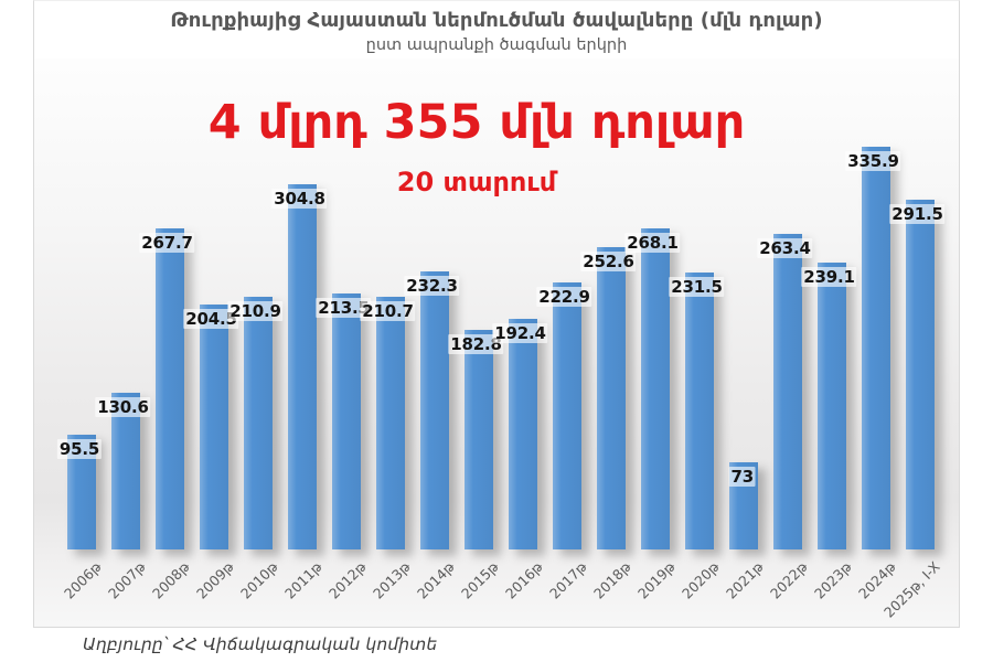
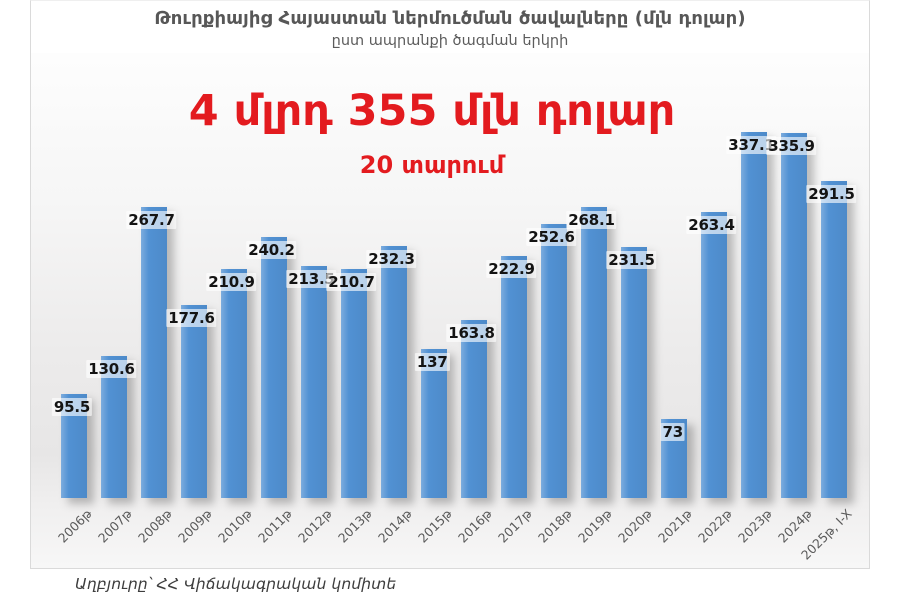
2009թ: 204.5 -> 177.6
2011թ: 304.8 -> 240.2
2015թ: 182.8 -> 137
2016թ: 192.4 -> 163.8
2023թ: 239.1 -> 337.1
